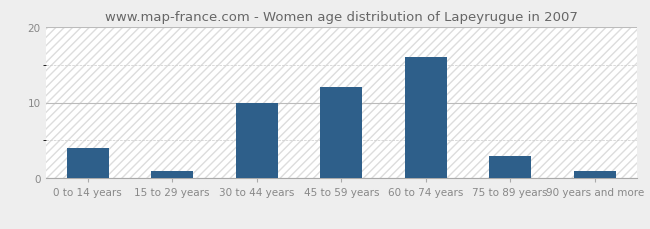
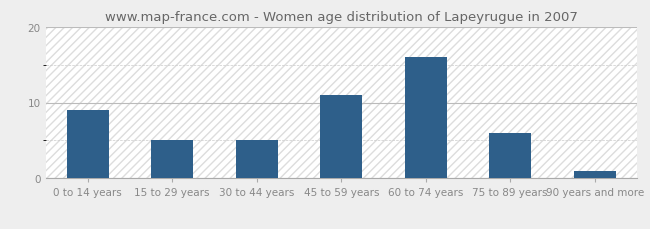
0 to 14 years: 4 -> 9
15 to 29 years: 1 -> 5
30 to 44 years: 10 -> 5
45 to 59 years: 12 -> 11
75 to 89 years: 3 -> 6
